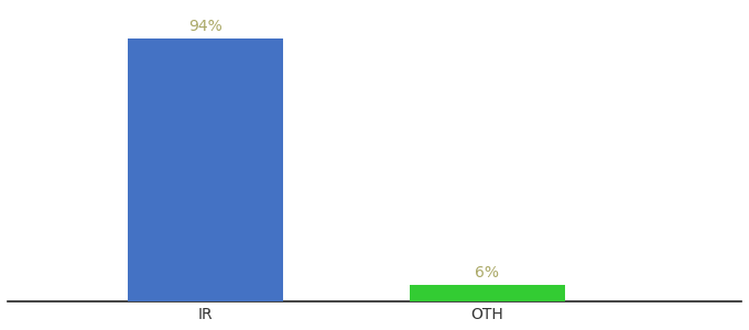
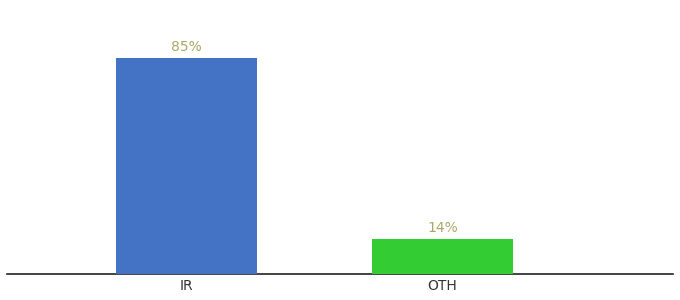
IR: 94% -> 85%
OTH: 6% -> 14%
